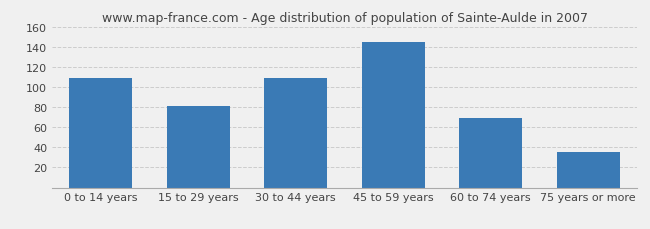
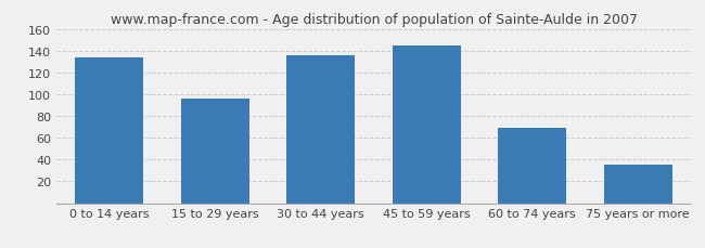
0 to 14 years: 109 -> 134
15 to 29 years: 81 -> 96
30 to 44 years: 109 -> 136
